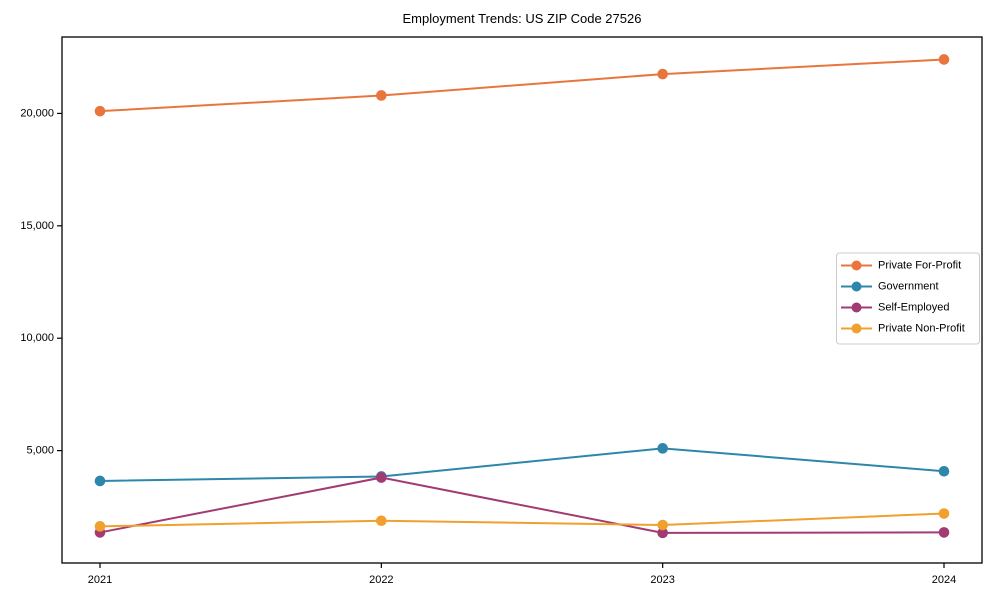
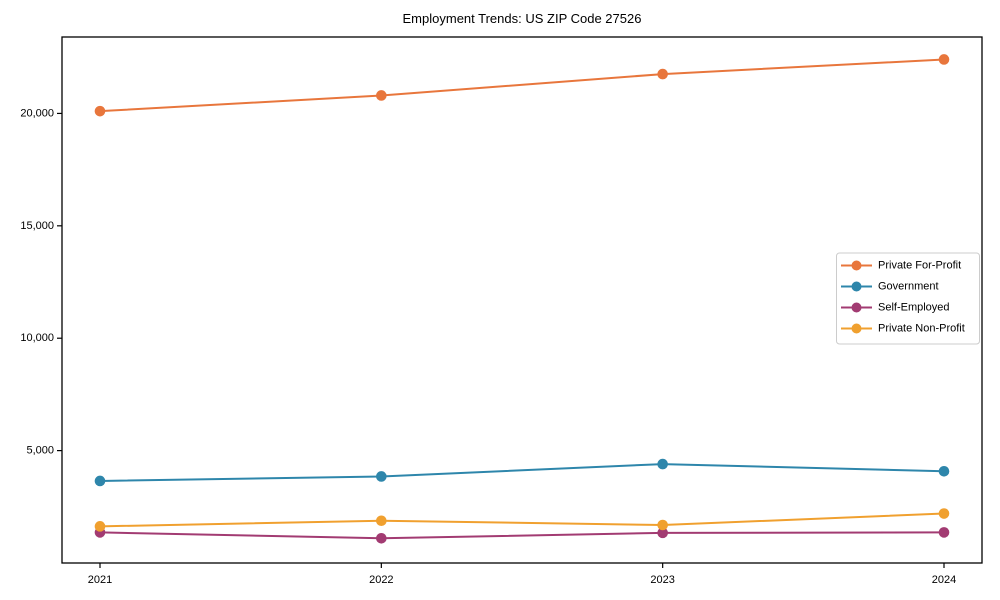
Self-Employed/2022: 3800 -> 1100
Government/2023: 5100 -> 4400
